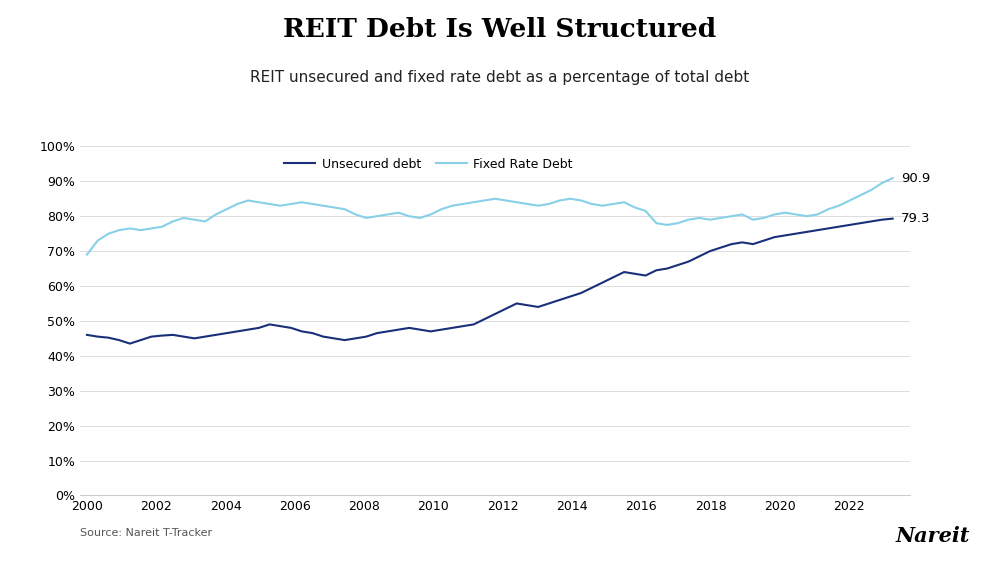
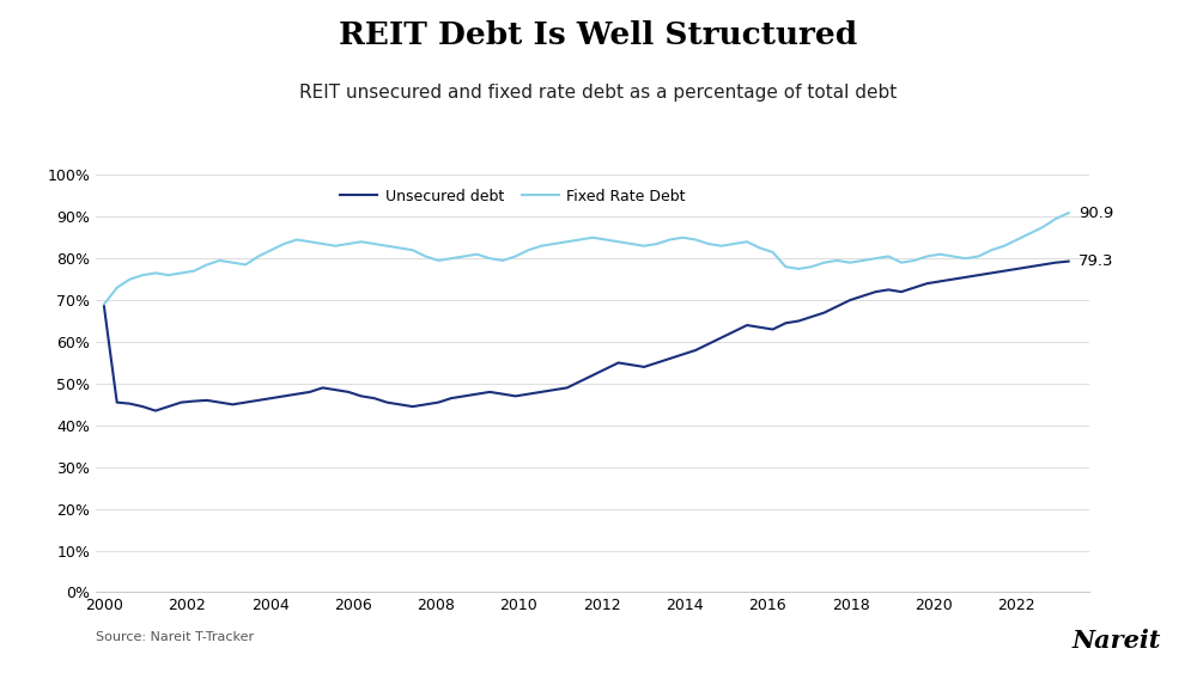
Unsecured debt/2000: 46.0% -> 68.5%
